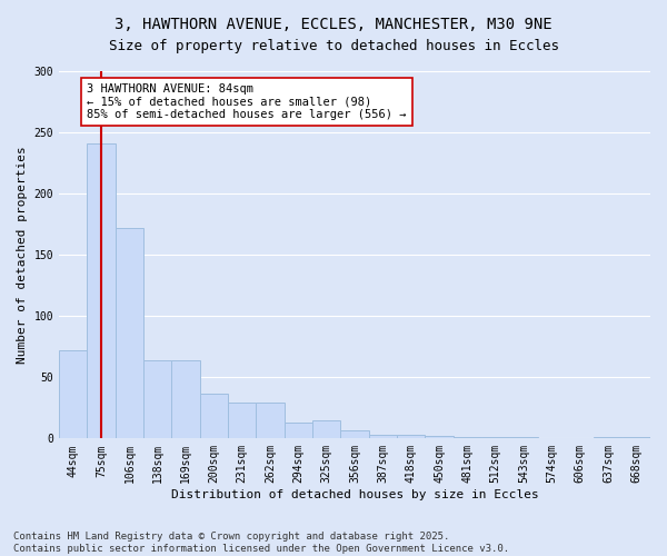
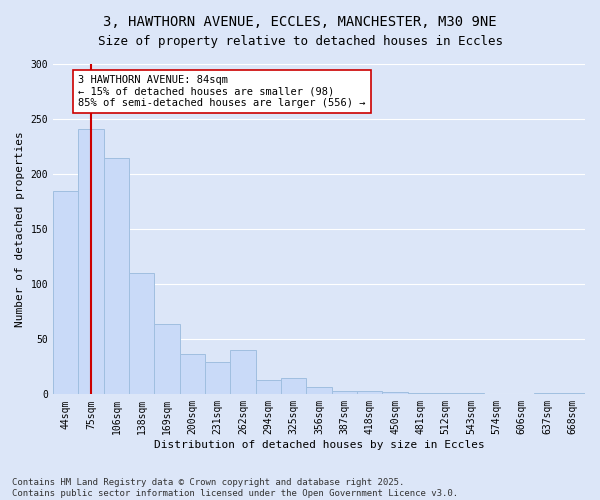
44sqm: 72 -> 185
106sqm: 172 -> 215
138sqm: 64 -> 110
262sqm: 29 -> 40
